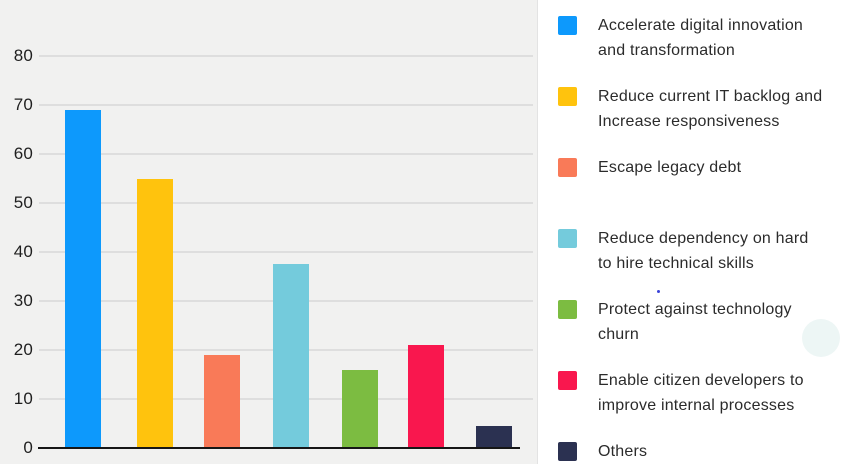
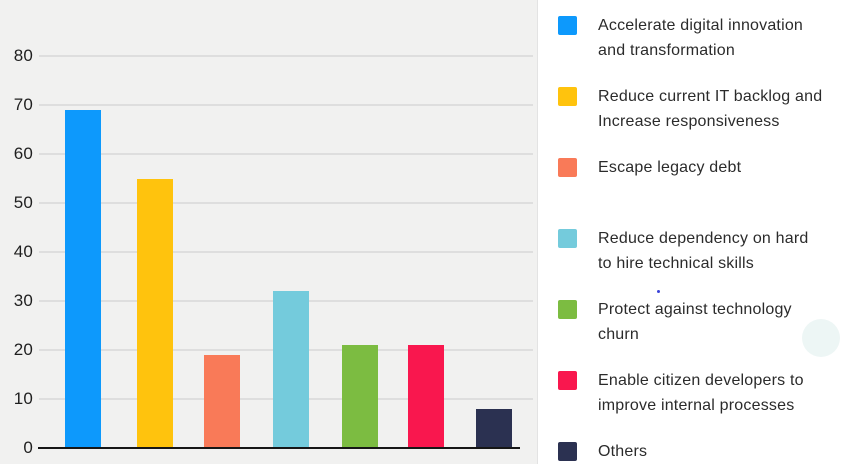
Reduce dependency on hard to hire technical skills: 38 -> 32
Protect against technology churn: 16 -> 21
Others: 4 -> 8
